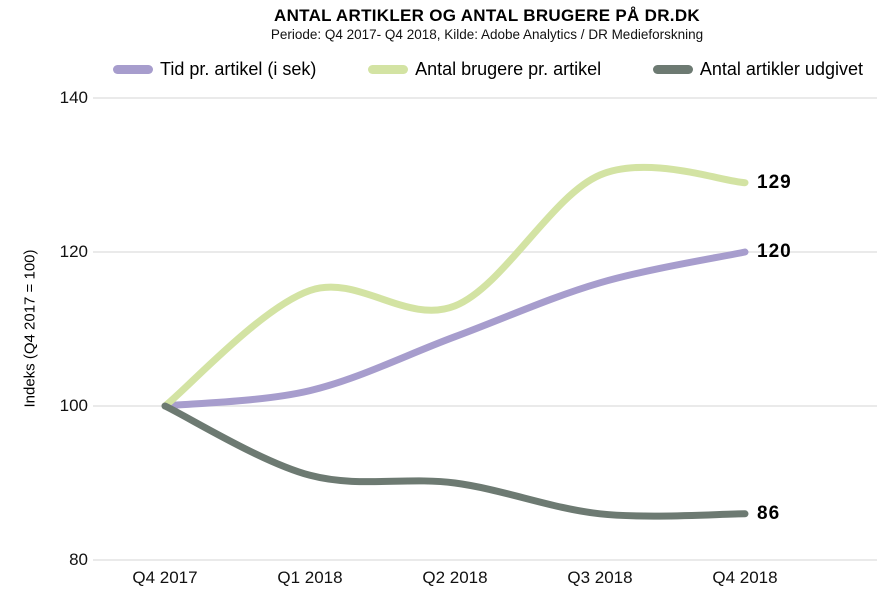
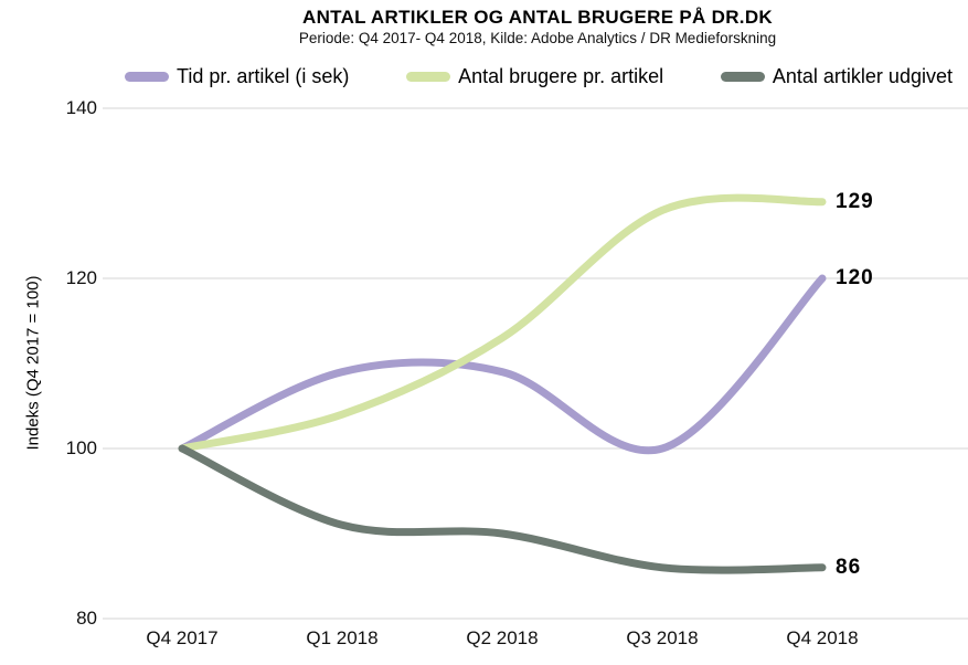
Tid pr. artikel (i sek)/Q1 2018: 102 -> 109
Antal brugere pr. artikel/Q1 2018: 115 -> 104
Tid pr. artikel (i sek)/Q3 2018: 116 -> 100
Antal brugere pr. artikel/Q3 2018: 130 -> 128
